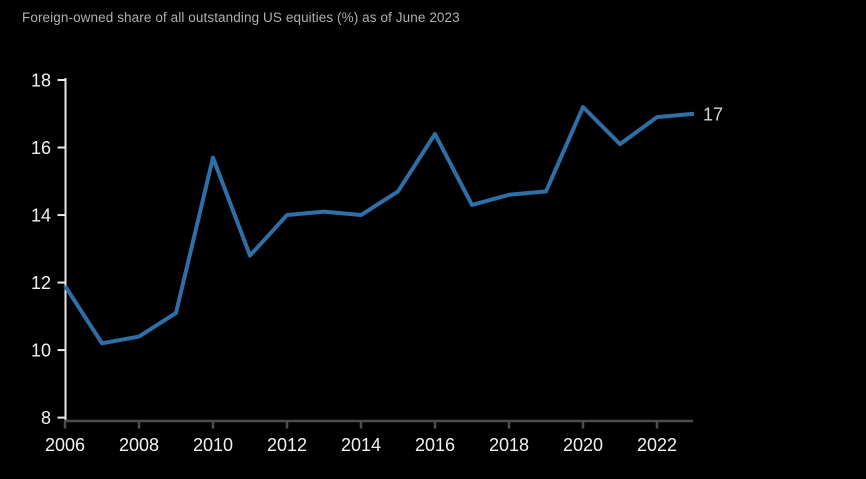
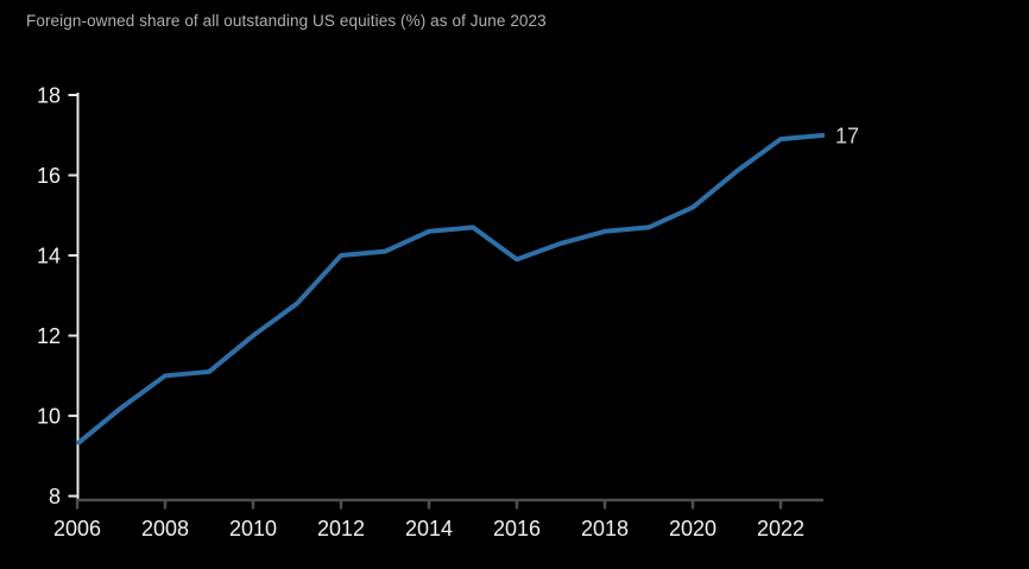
2006: 11.9 -> 9.3
2008: 10.4 -> 11.0
2010: 15.7 -> 12.0
2014: 14.0 -> 14.6
2016: 16.4 -> 13.9
2020: 17.2 -> 15.2
